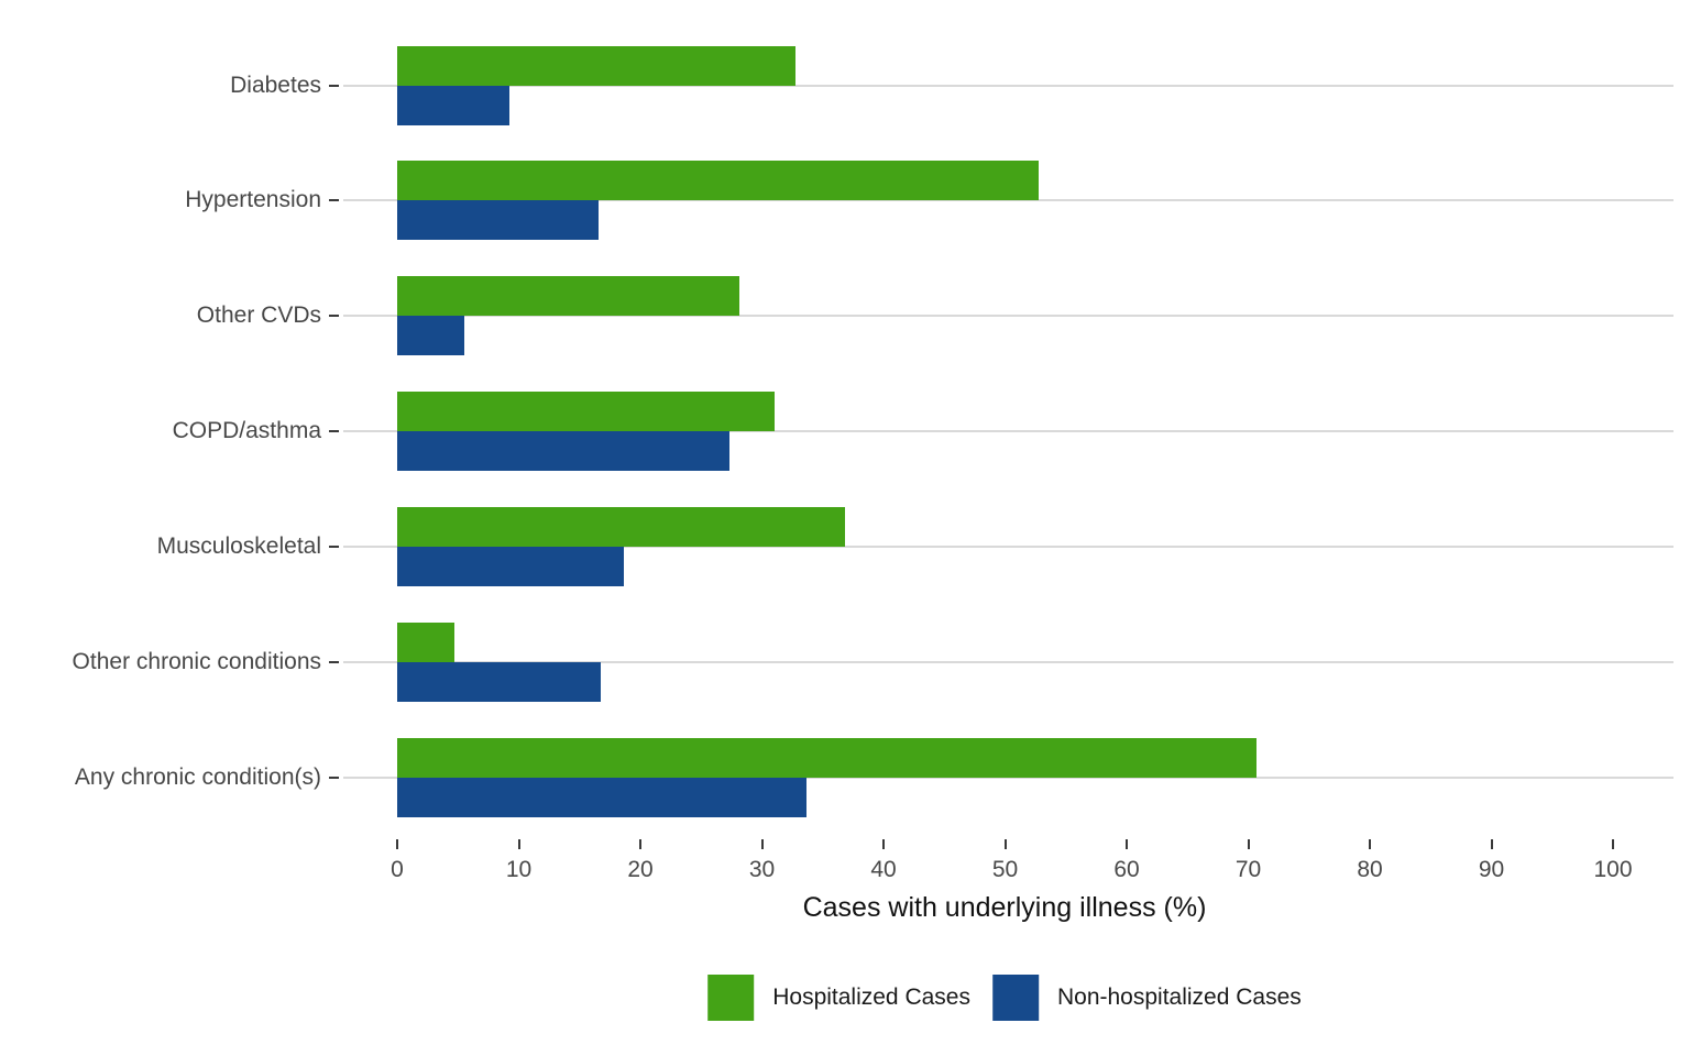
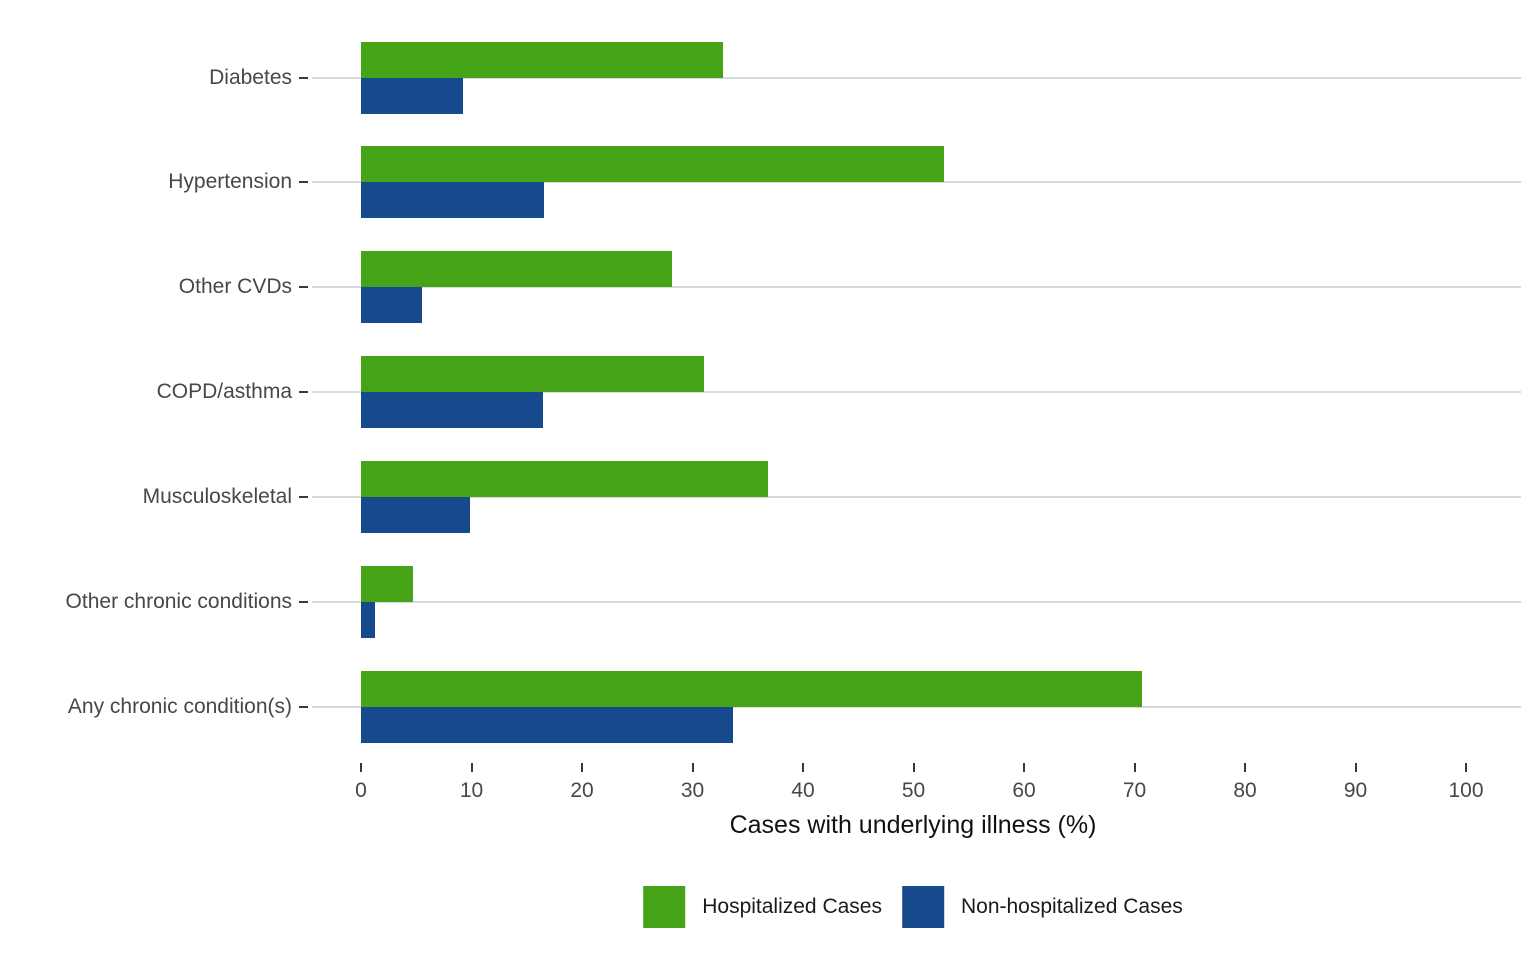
Non-hospitalized Cases/COPD/asthma: 27.3 -> 16.5
Non-hospitalized Cases/Musculoskeletal: 18.6 -> 9.9
Non-hospitalized Cases/Other chronic conditions: 16.7 -> 1.3
